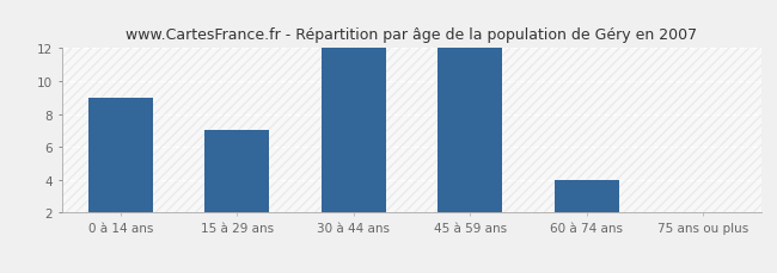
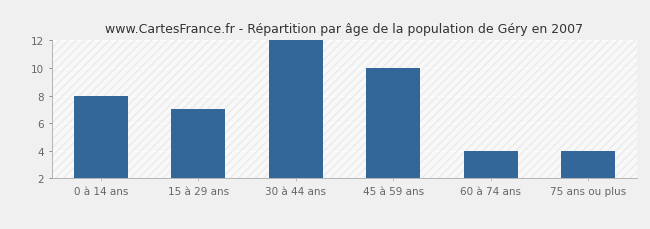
0 à 14 ans: 9 -> 8
45 à 59 ans: 12 -> 10
75 ans ou plus: 2 -> 4
